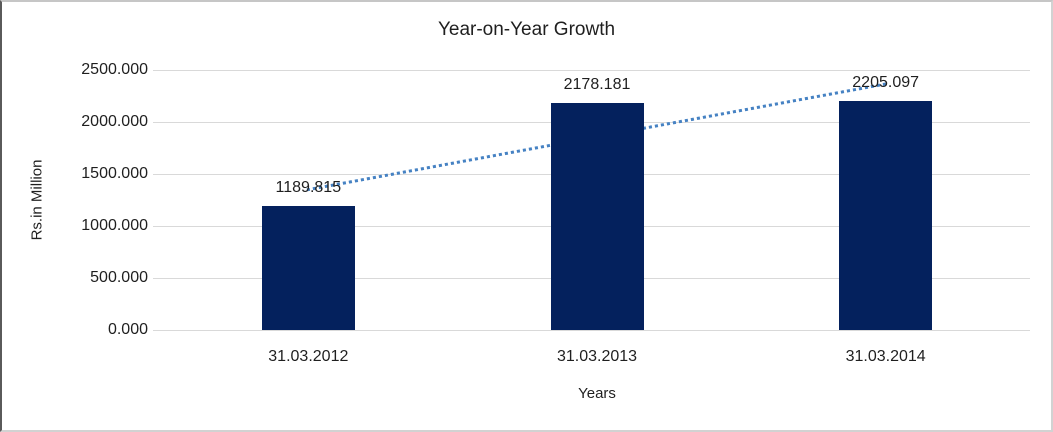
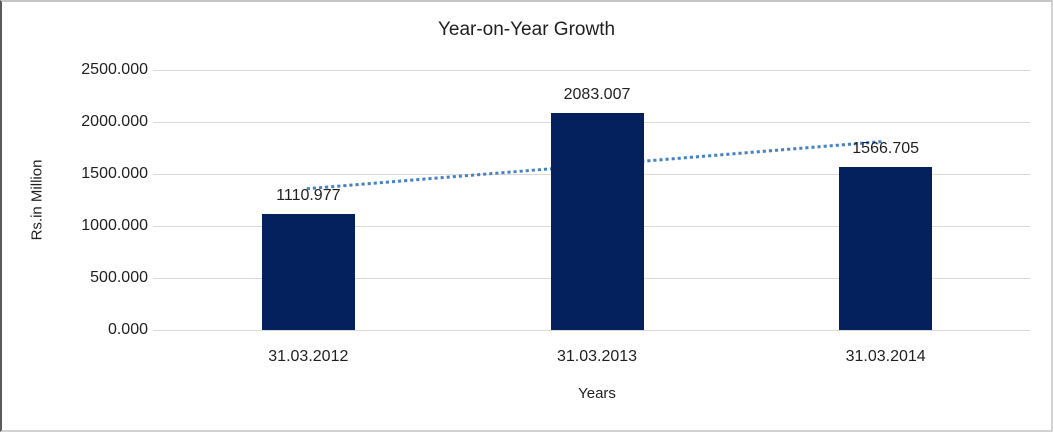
31.03.2012: 1189.815 -> 1110.977
31.03.2013: 2178.181 -> 2083.007
31.03.2014: 2205.097 -> 1566.705
